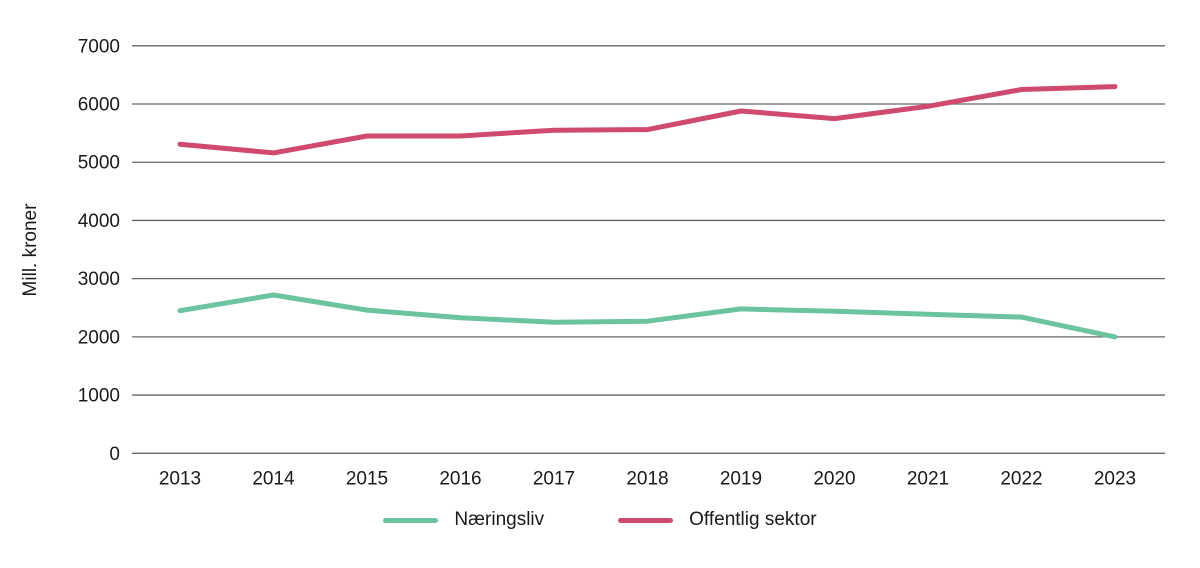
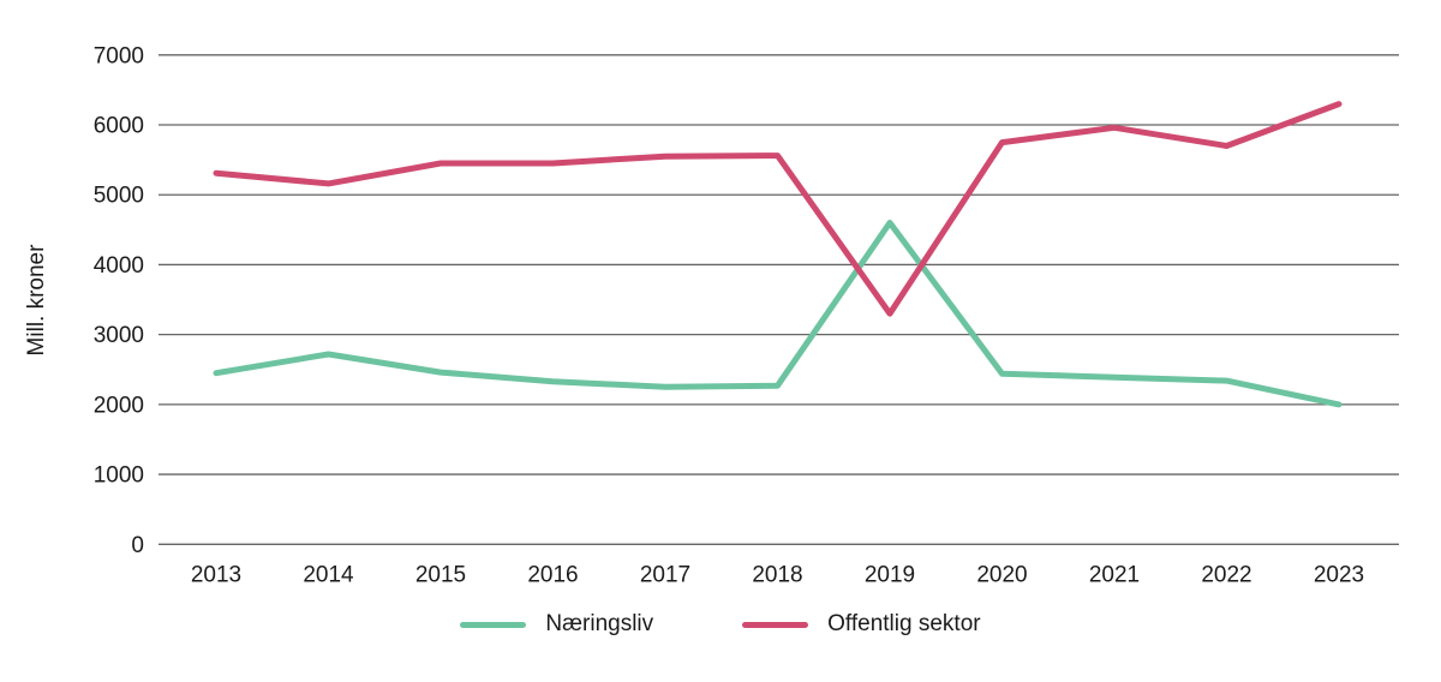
Næringsliv/2019: 2500 -> 4600
Offentlig sektor/2019: 5900 -> 3300
Offentlig sektor/2022: 6200 -> 5700
